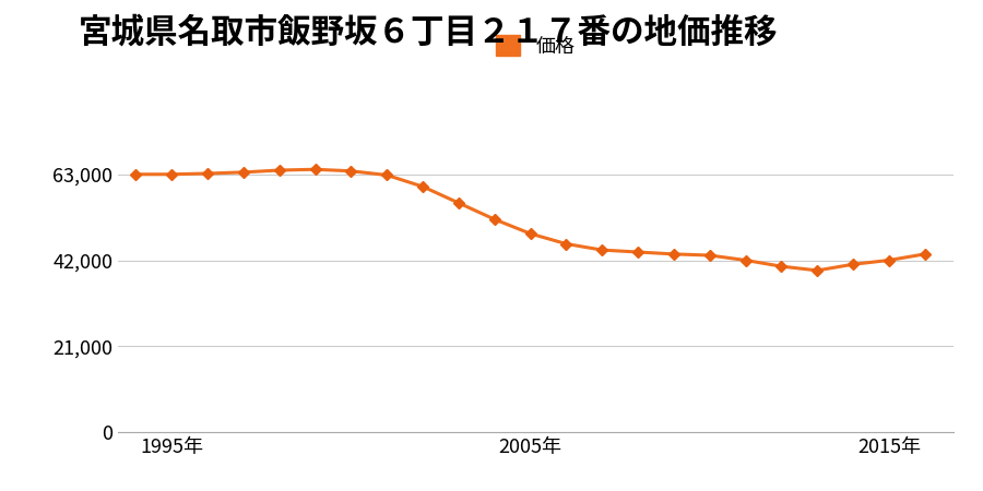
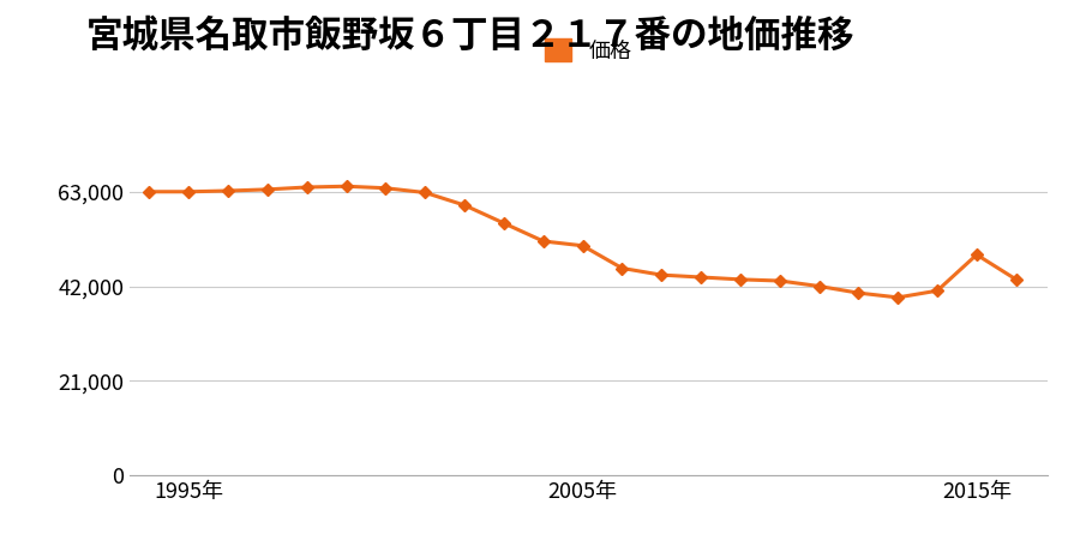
2005年: 48,500 -> 51,000
2015年: 42,000 -> 49,000
